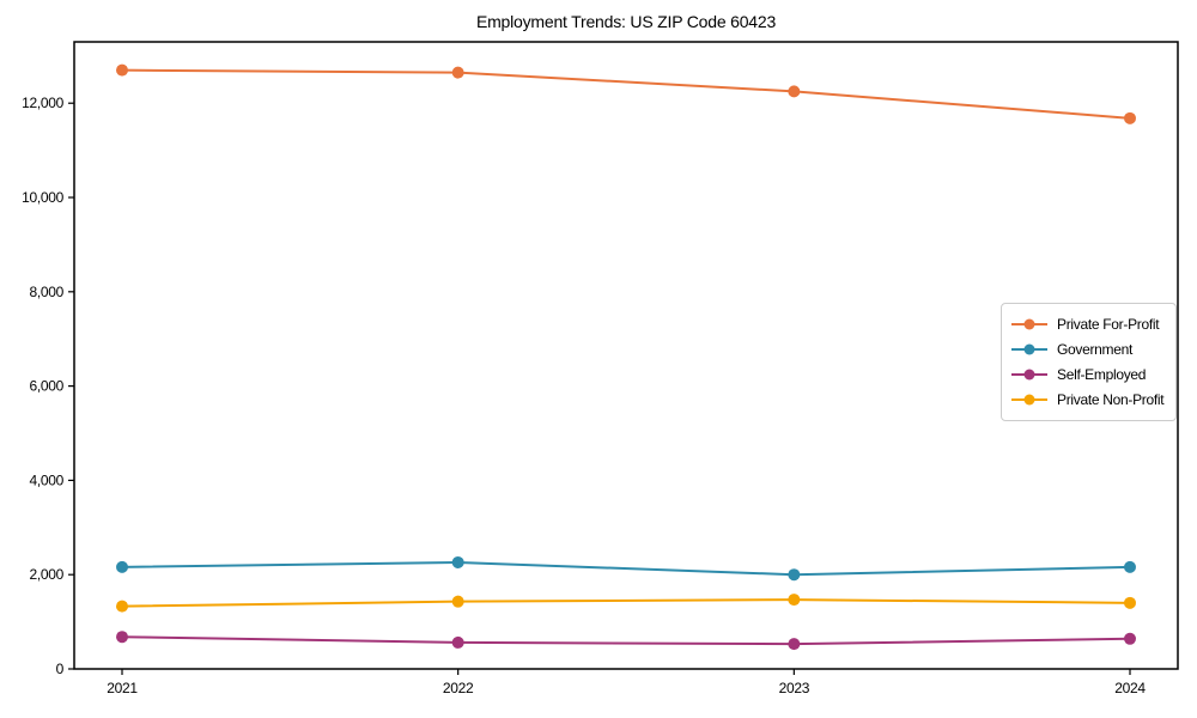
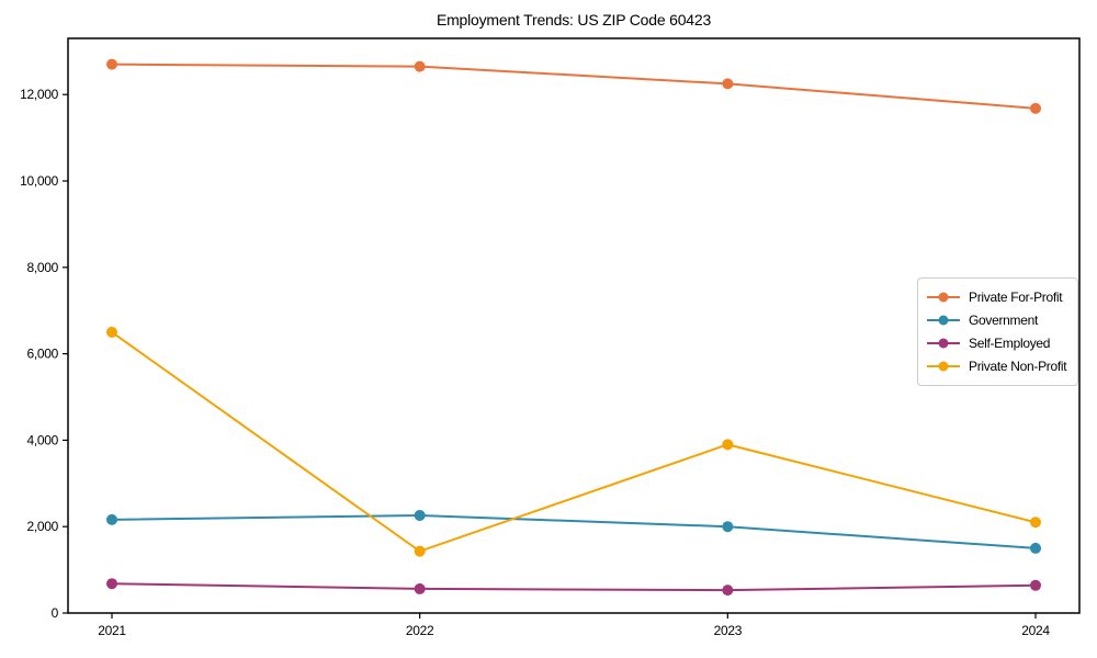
Private Non-Profit/2021: 1300 -> 6500
Private Non-Profit/2023: 1500 -> 3900
Government/2024: 2200 -> 1500
Private Non-Profit/2024: 1400 -> 2100
